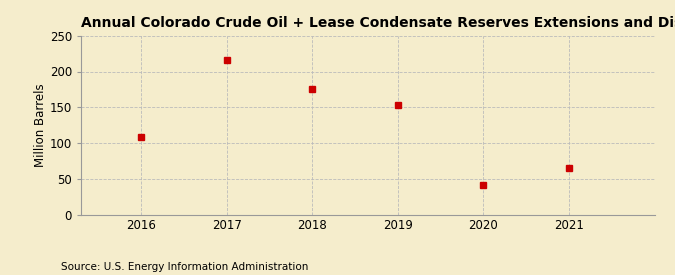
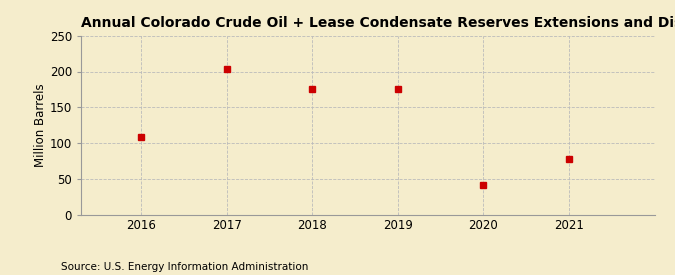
2017: 216 -> 204
2019: 153 -> 176
2021: 65 -> 78
